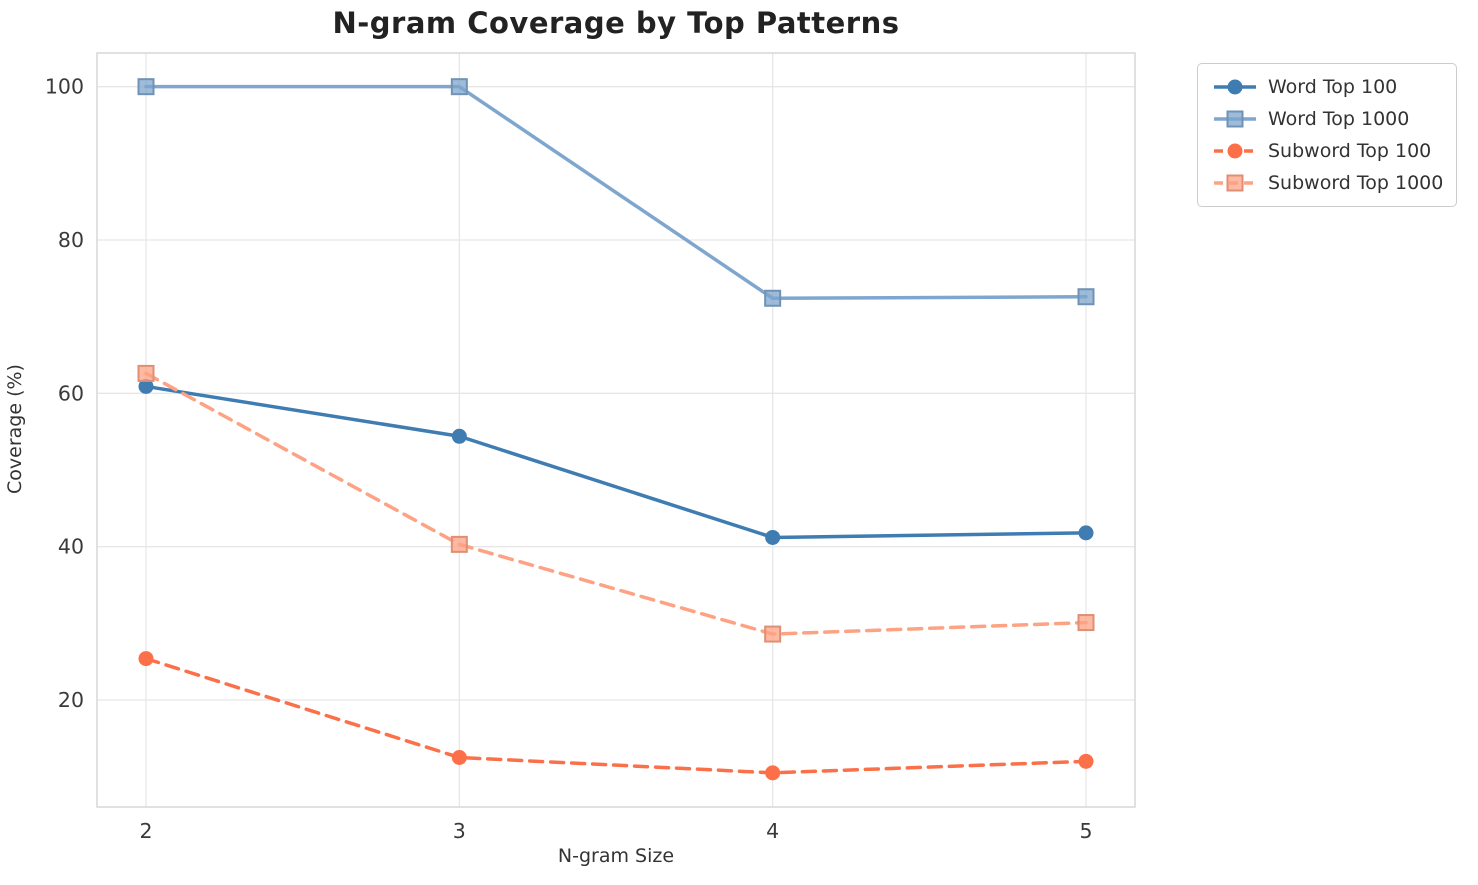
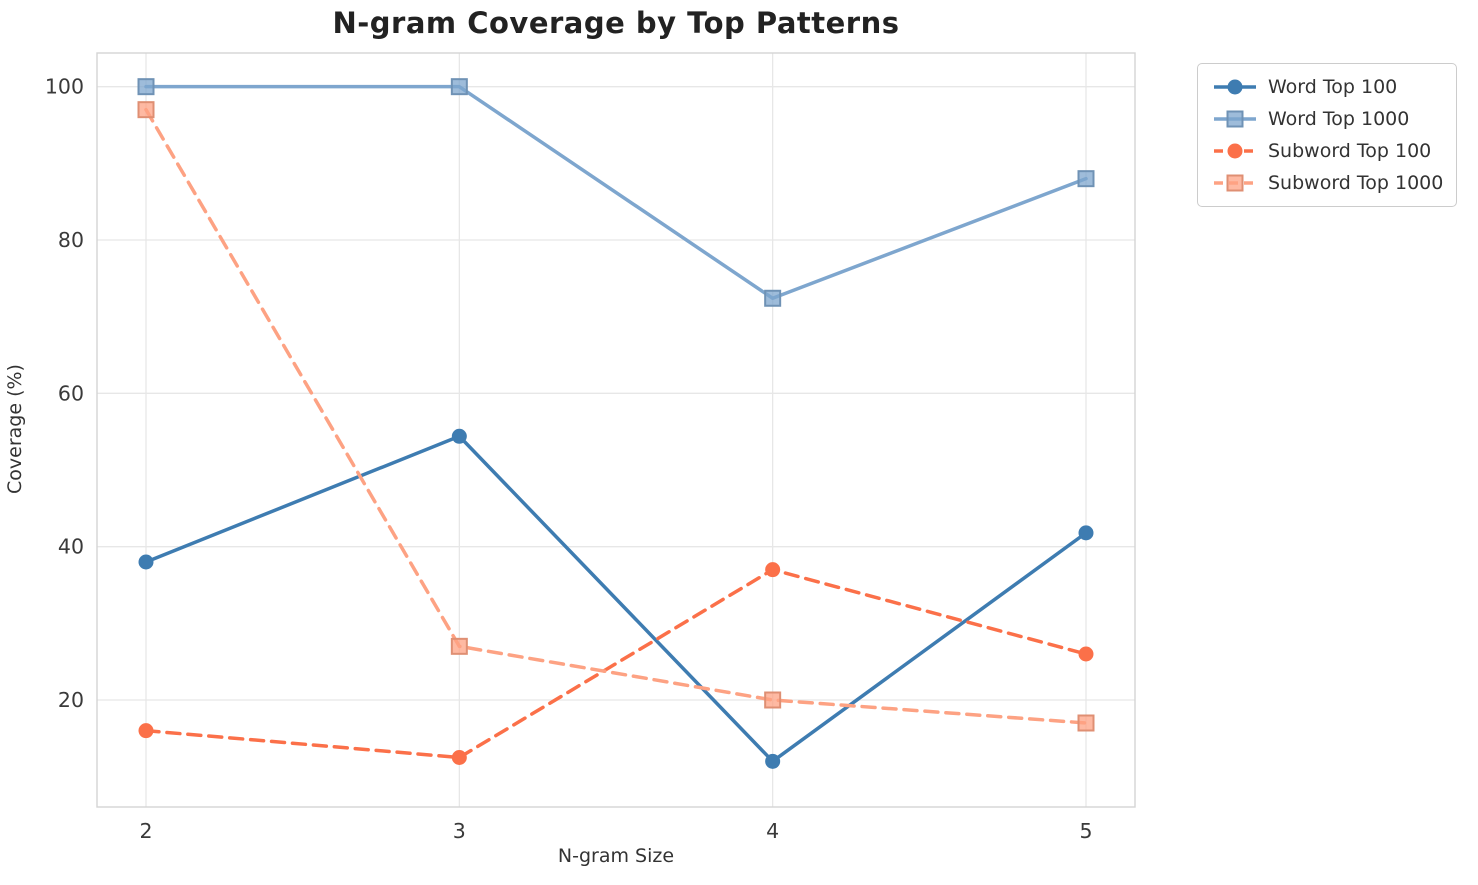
Word Top 100/2: 61 -> 38
Subword Top 100/2: 25 -> 16
Subword Top 1000/2: 63 -> 97
Subword Top 1000/3: 40 -> 27
Word Top 100/4: 41 -> 12
Subword Top 100/4: 10 -> 37
Subword Top 1000/4: 29 -> 20
Word Top 1000/5: 73 -> 88
Subword Top 100/5: 12 -> 26
Subword Top 1000/5: 30 -> 17
